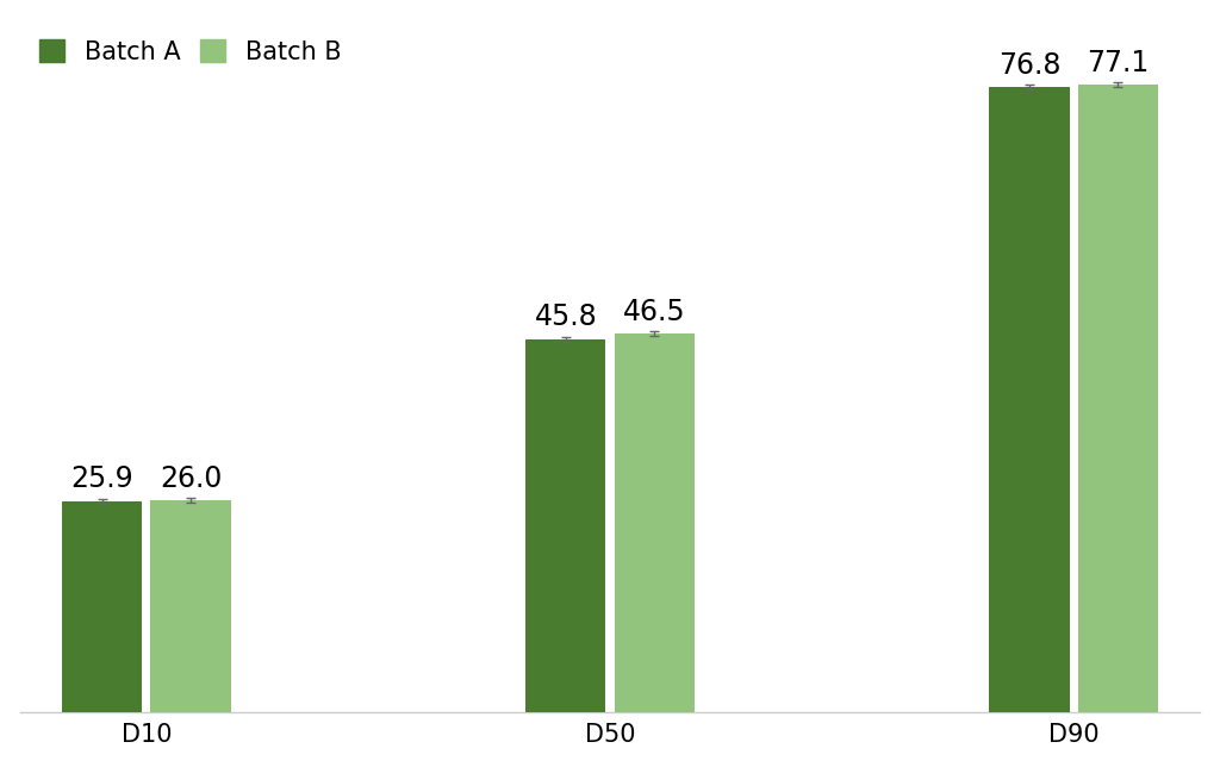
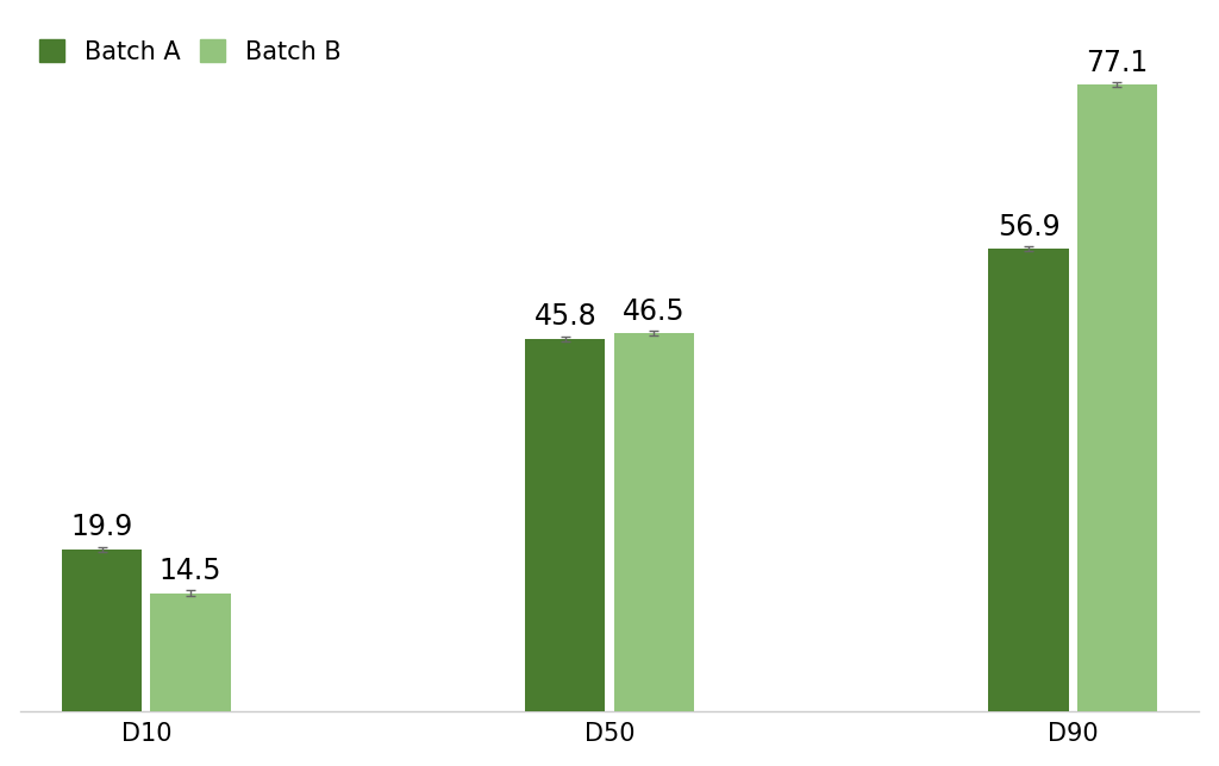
Batch A/D10: 25.9 -> 19.9
Batch B/D10: 26.0 -> 14.5
Batch A/D90: 76.8 -> 56.9
